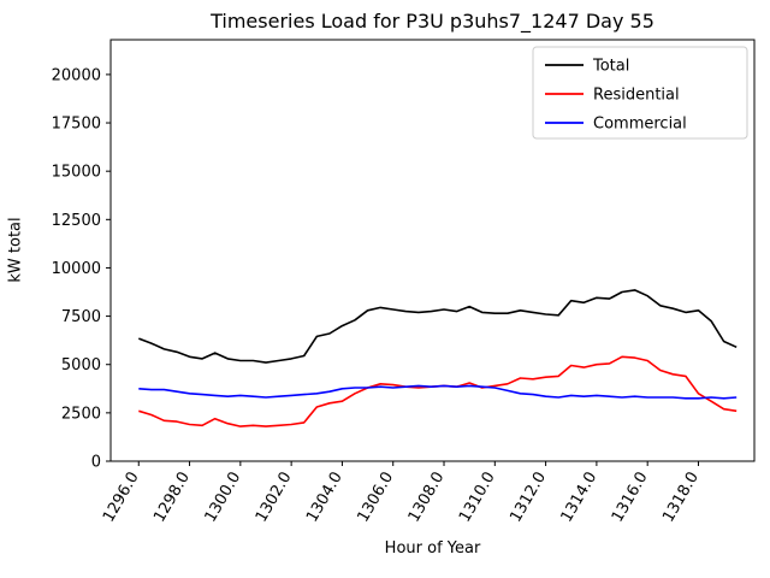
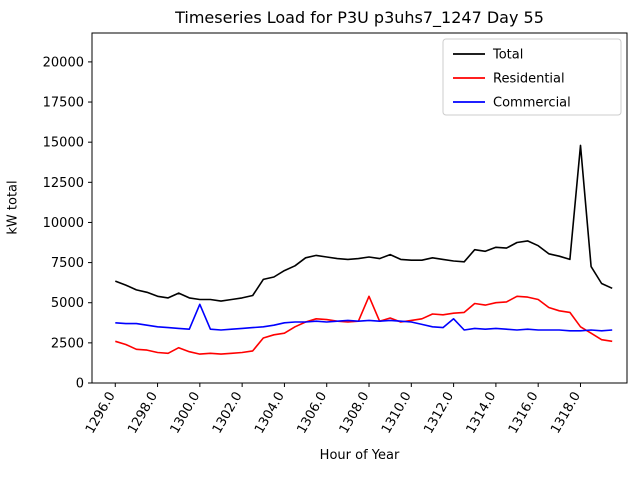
Commercial/1300.0: 3400 -> 4900
Residential/1308.0: 3900 -> 5400
Commercial/1312.0: 3400 -> 4000
Total/1318.0: 7800 -> 14800
